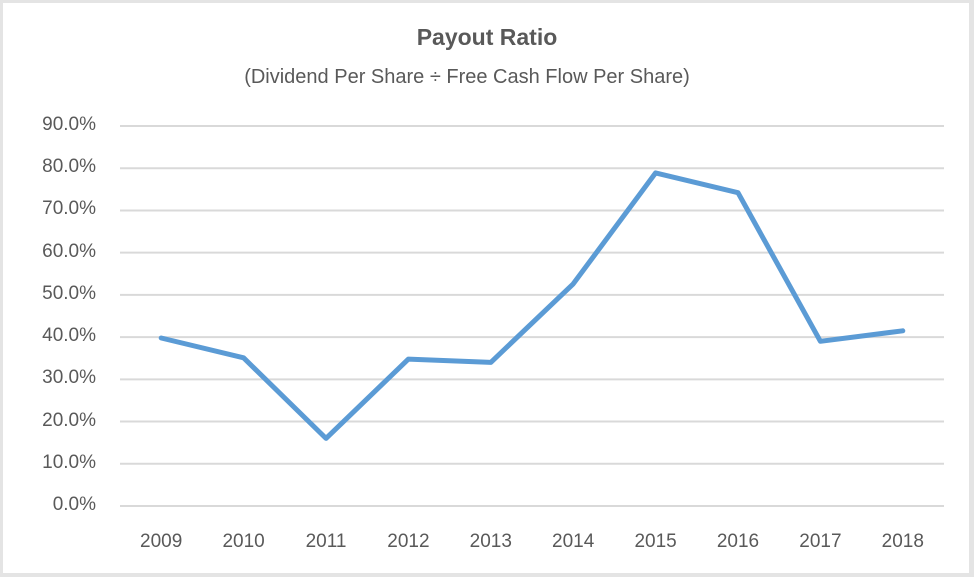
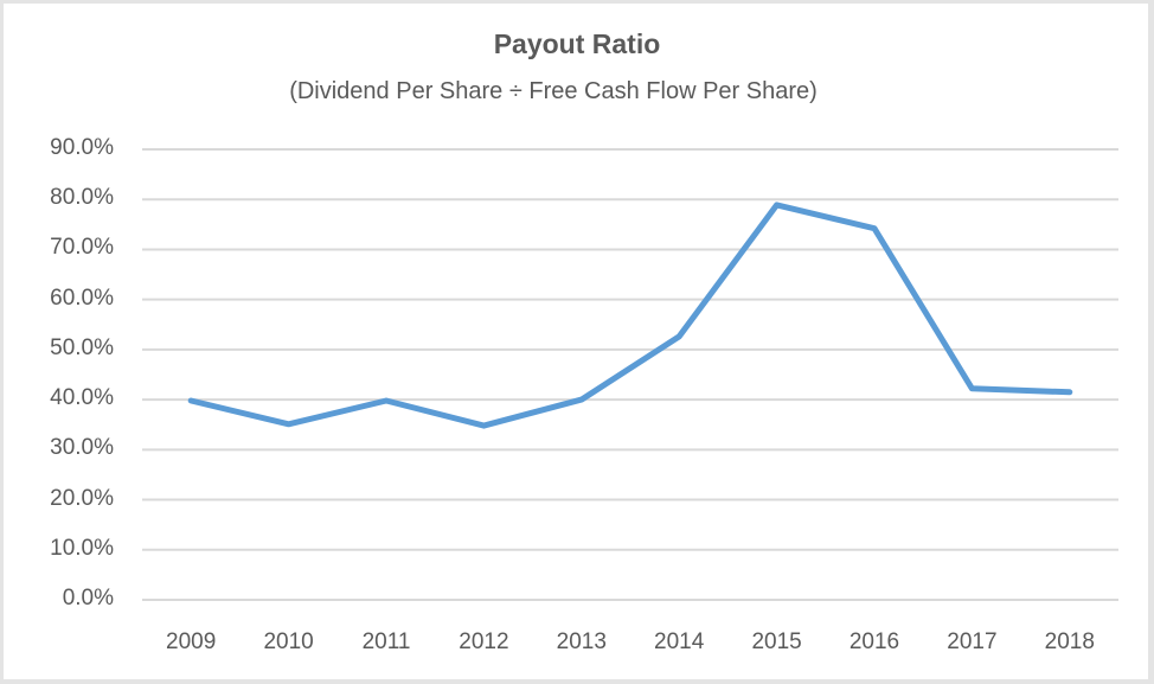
2011: 16% -> 40%
2013: 34% -> 40%
2017: 39% -> 42%
